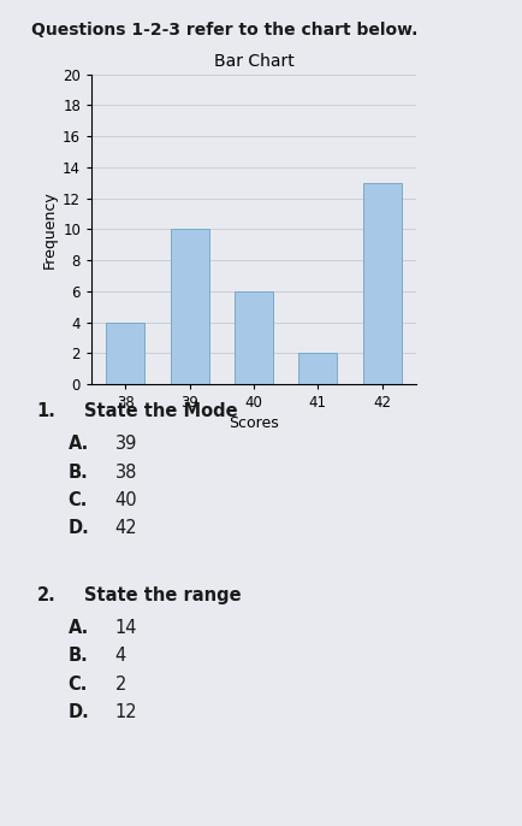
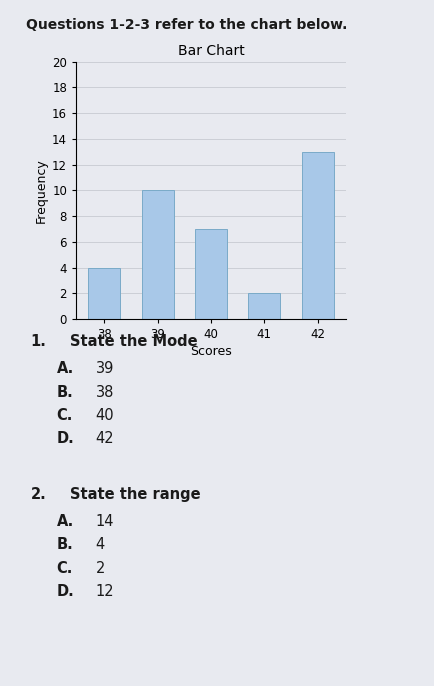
40: 6 -> 7
